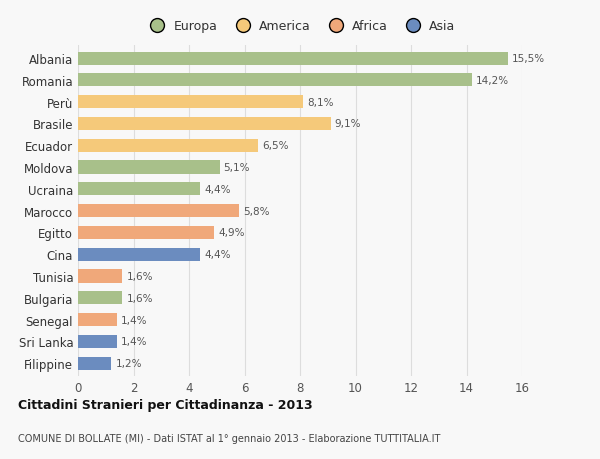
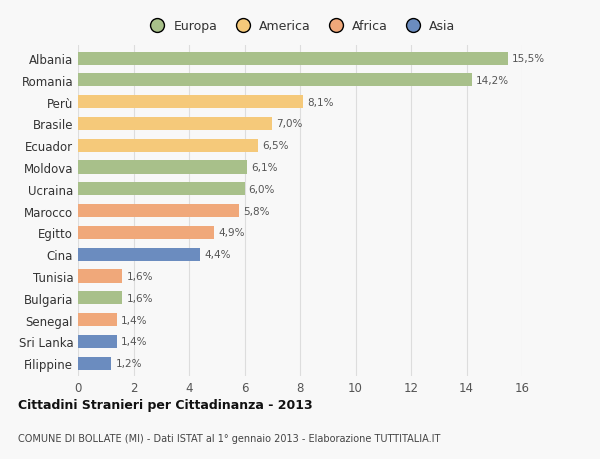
Brasile: 9,1% -> 7,0%
Moldova: 5,1% -> 6,1%
Ucraina: 4,4% -> 6,0%
